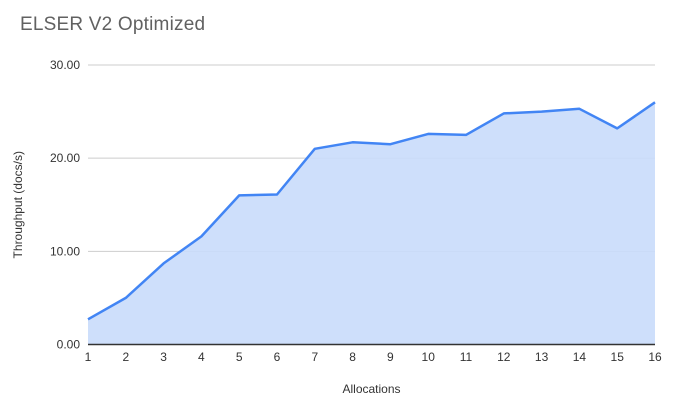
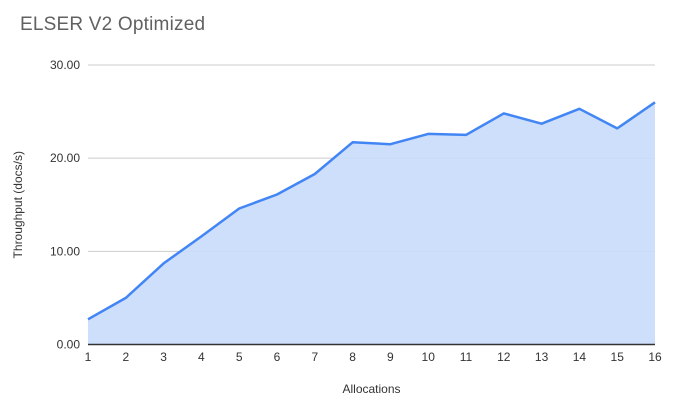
5: 16 -> 15
7: 21 -> 18
13: 25 -> 24
